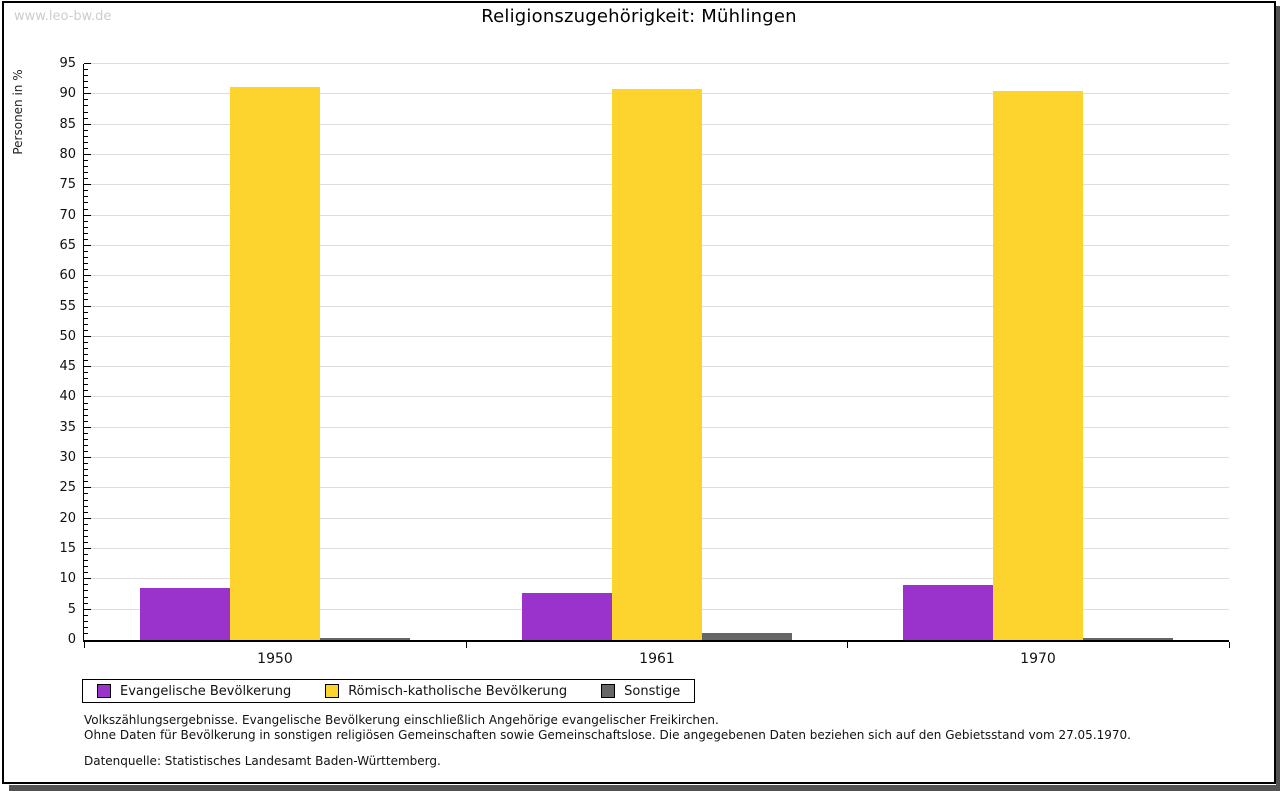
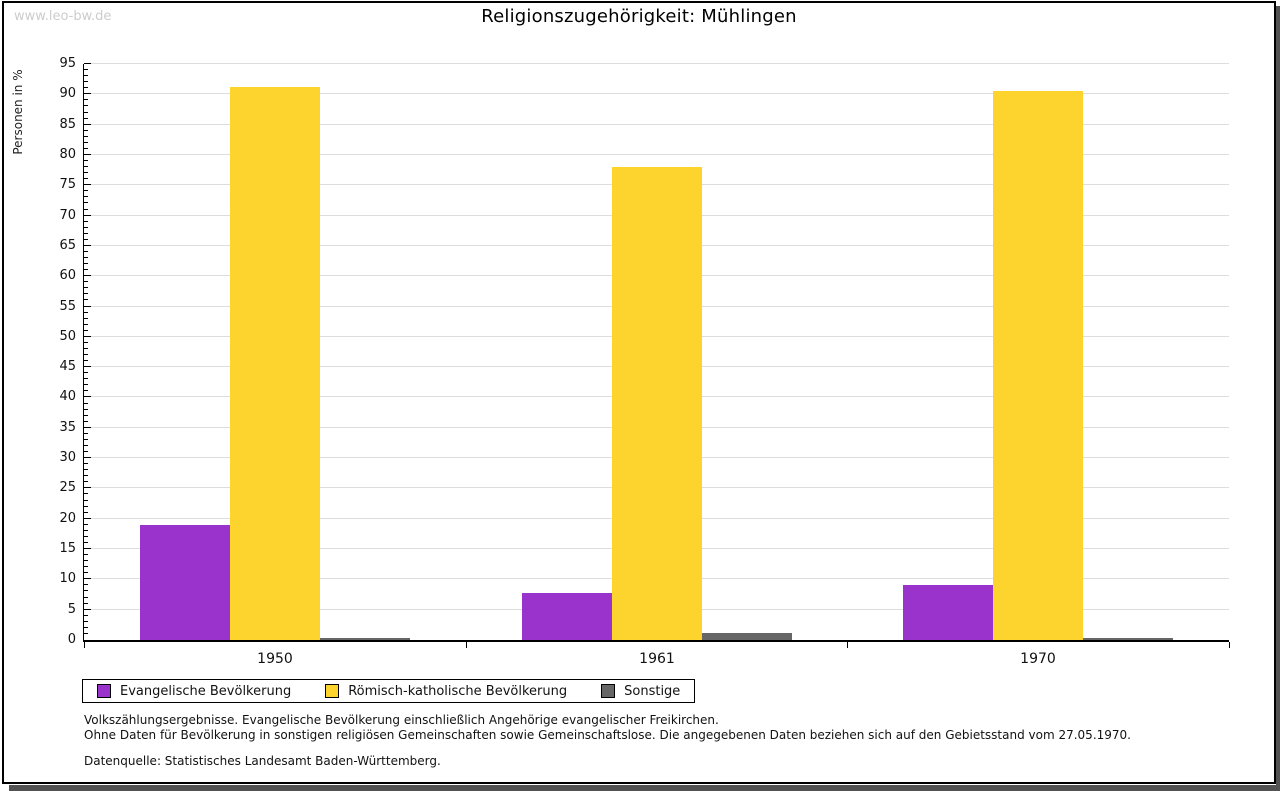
Evangelische Bevölkerung/1950: 8 -> 19
Römisch-katholische Bevölkerung/1961: 91 -> 78
